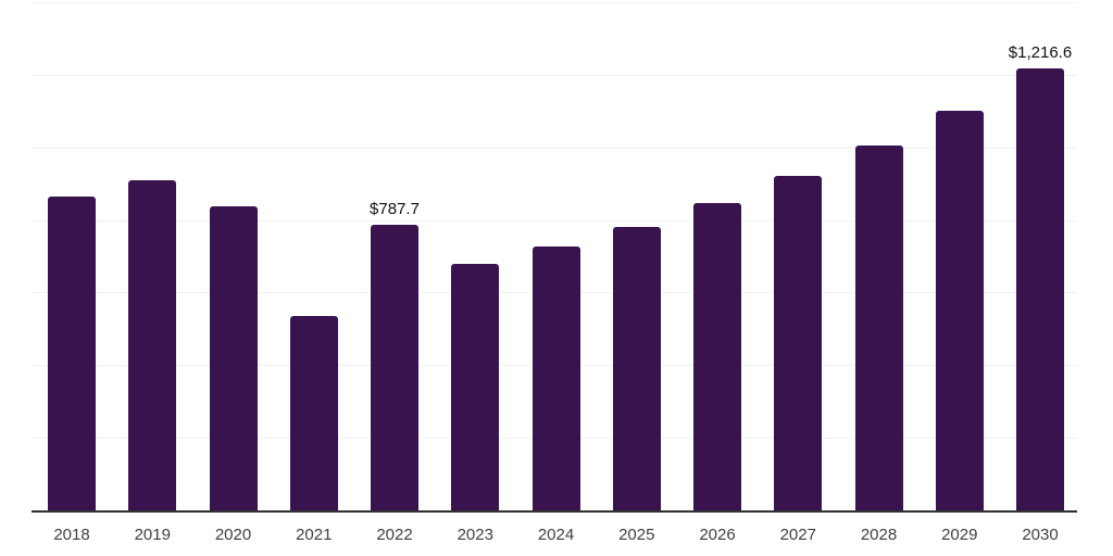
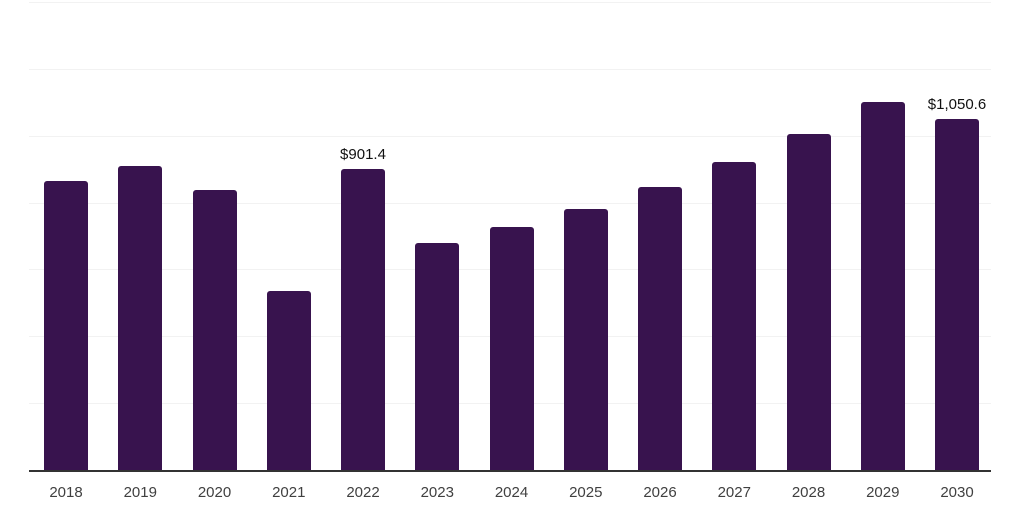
2022: $787.7 -> $901.4
2030: $1,216.6 -> $1,050.6
